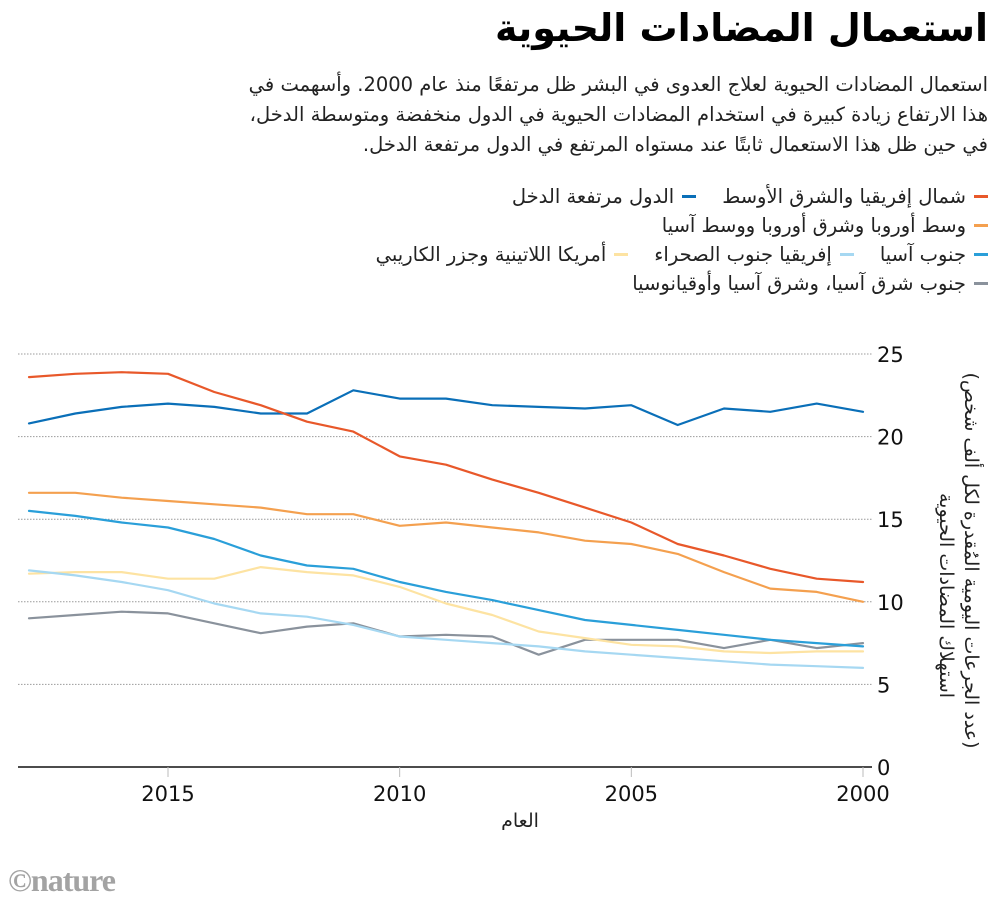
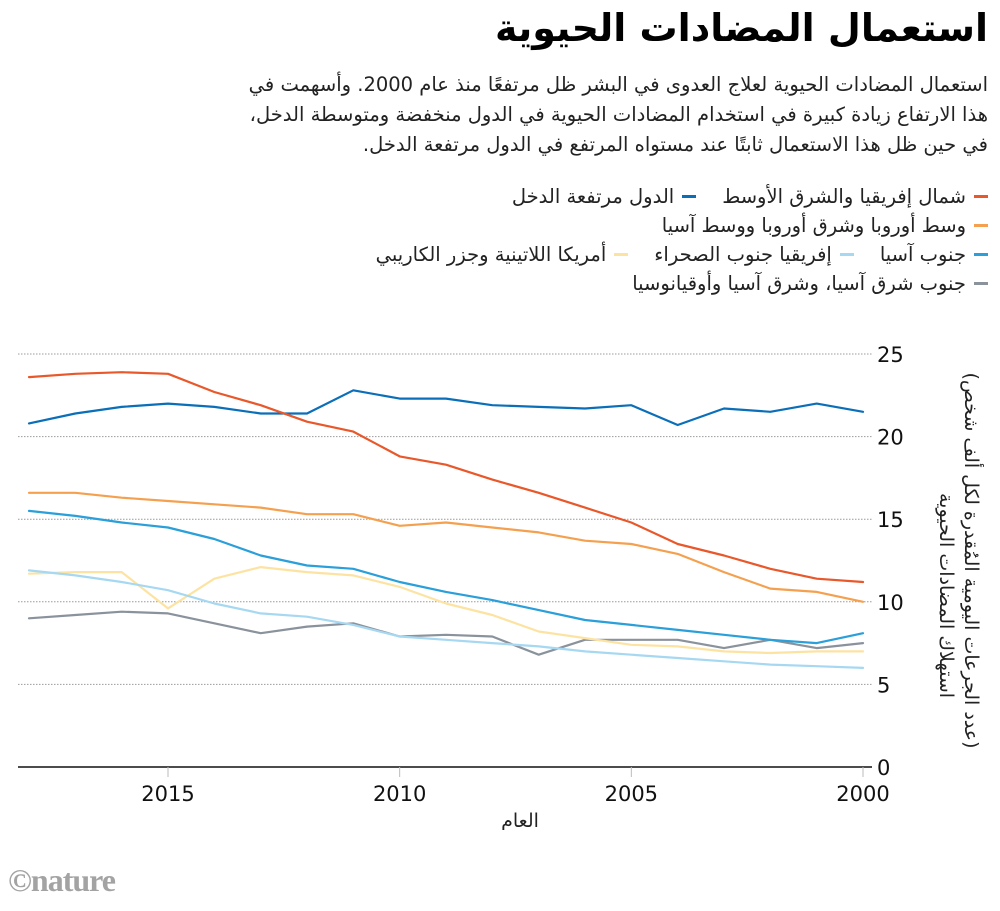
جنوب آسيا/2000: 7.3 -> 8.1
أمريكا اللاتينية وجزر الكاريبي/2015: 11.4 -> 9.6
